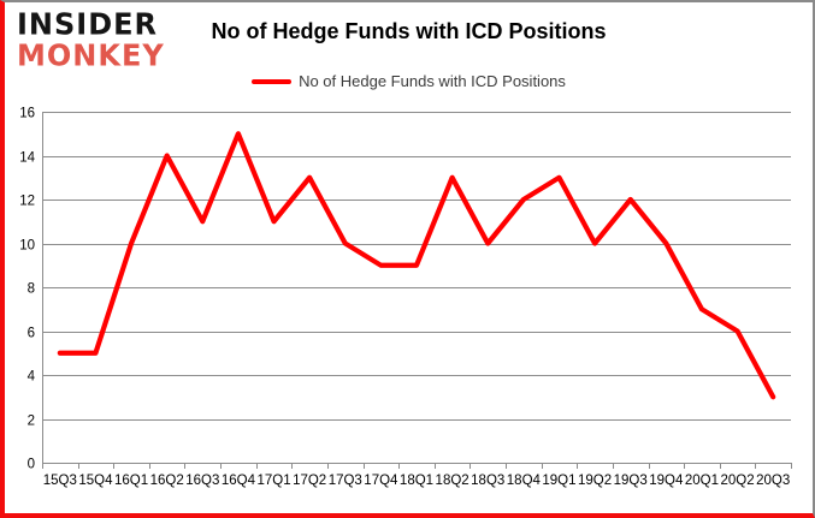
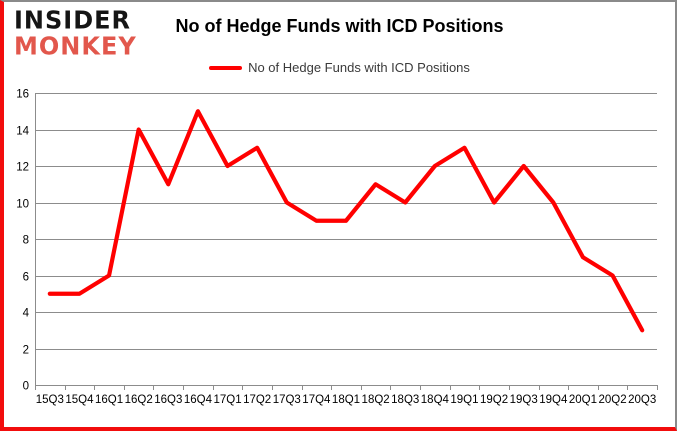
16Q1: 10 -> 6
17Q1: 11 -> 12
18Q2: 13 -> 11
